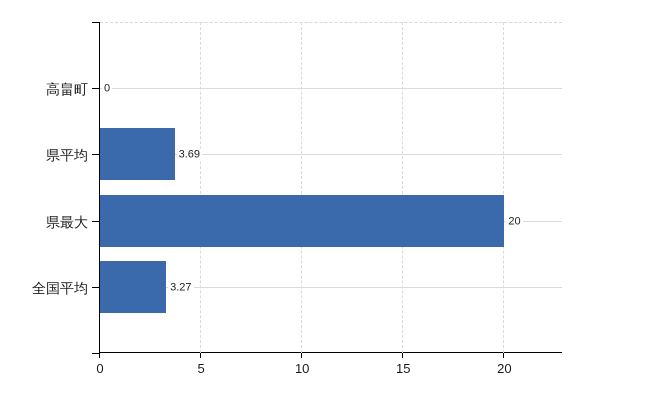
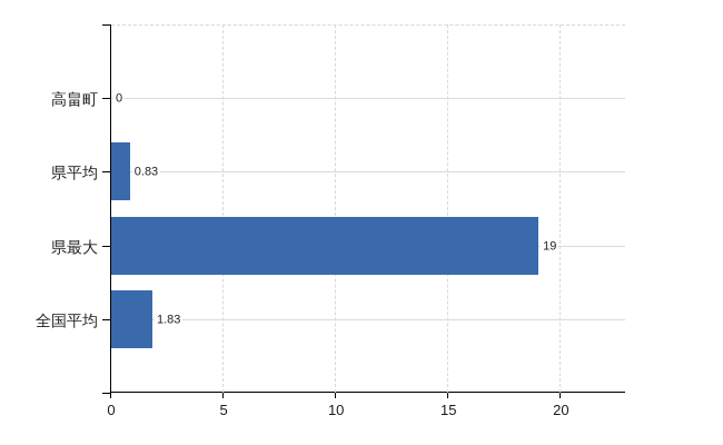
県平均: 3.69 -> 0.83
県最大: 20 -> 19
全国平均: 3.27 -> 1.83
